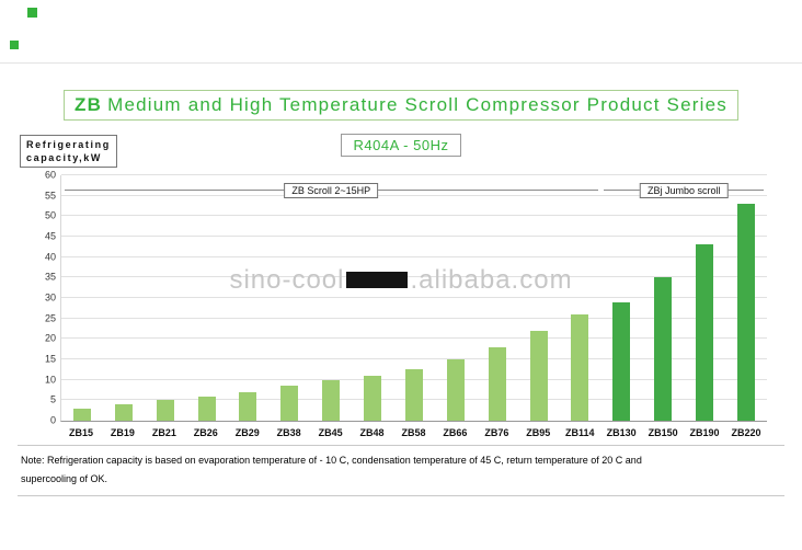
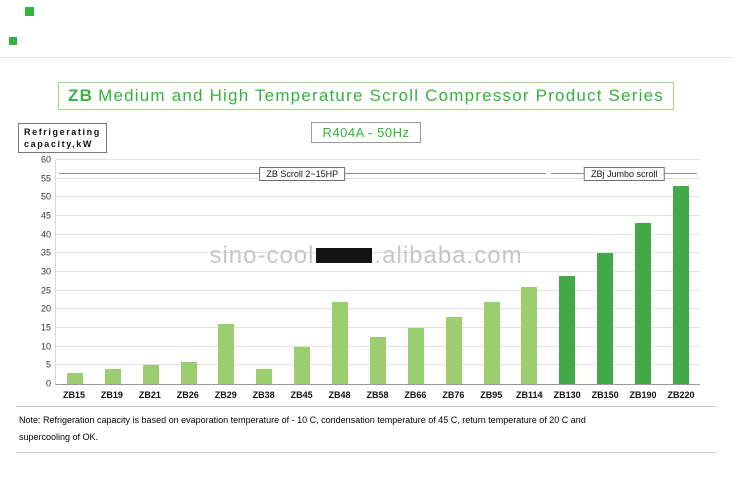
ZB29: 7 -> 16
ZB38: 8 -> 4
ZB48: 11 -> 22
